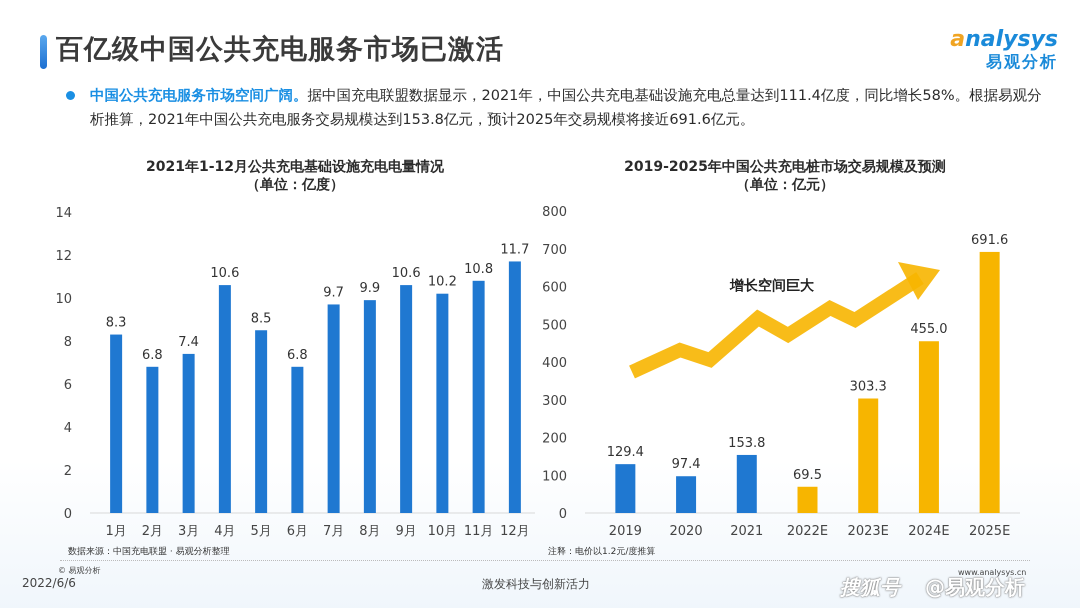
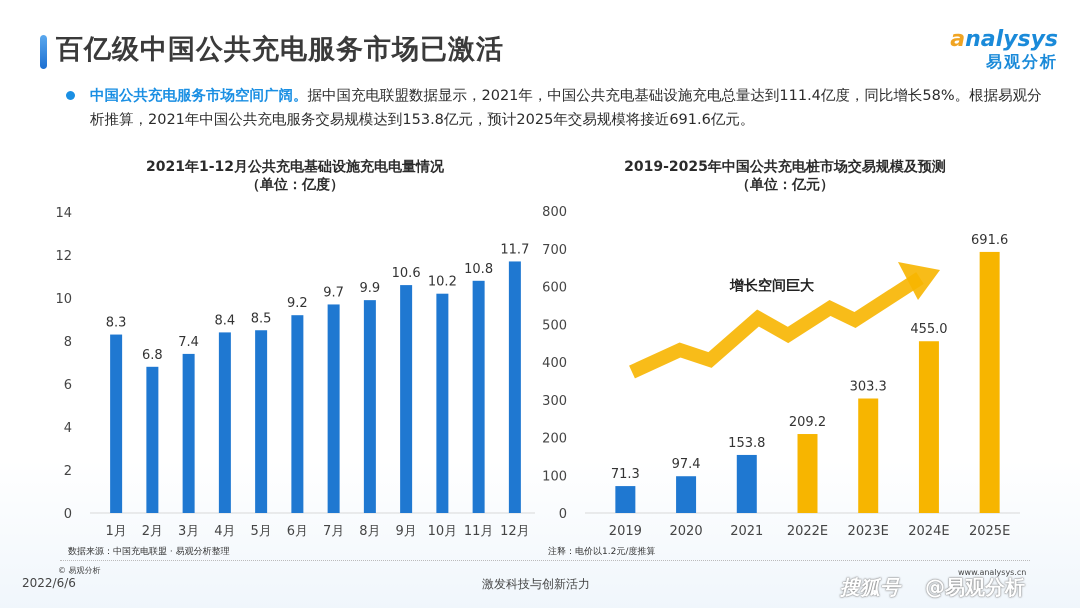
2021年1-12月公共充电基础设施充电电量情况/4月: 10.6 -> 8.4
2021年1-12月公共充电基础设施充电电量情况/6月: 6.8 -> 9.2
2019-2025年中国公共充电桩市场交易规模及预测/2019: 129.4 -> 71.3
2019-2025年中国公共充电桩市场交易规模及预测/2022E: 69.5 -> 209.2
